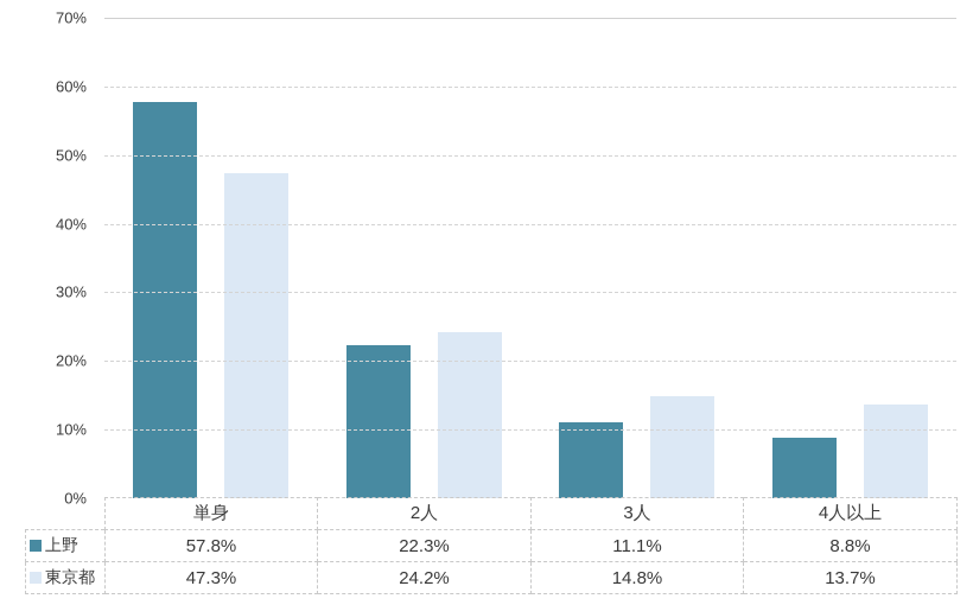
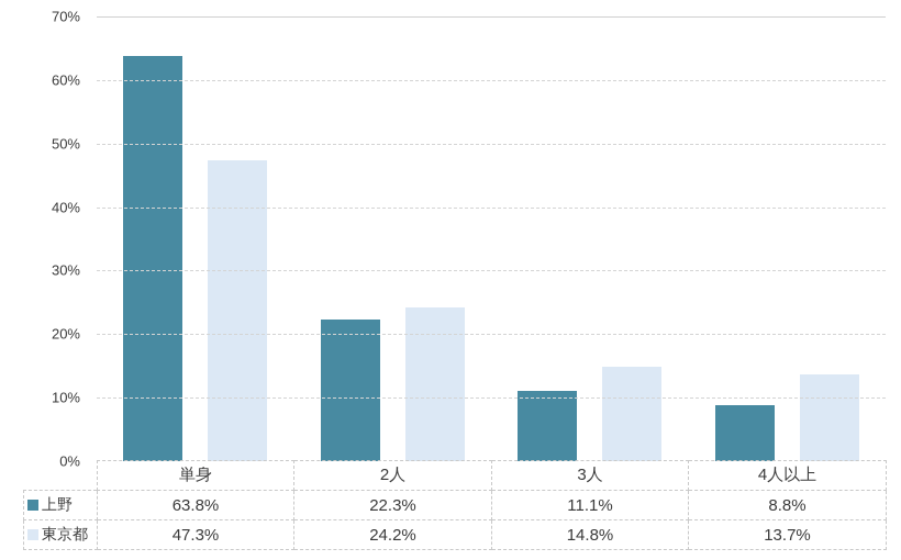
上野/単身: 57.8% -> 63.8%
